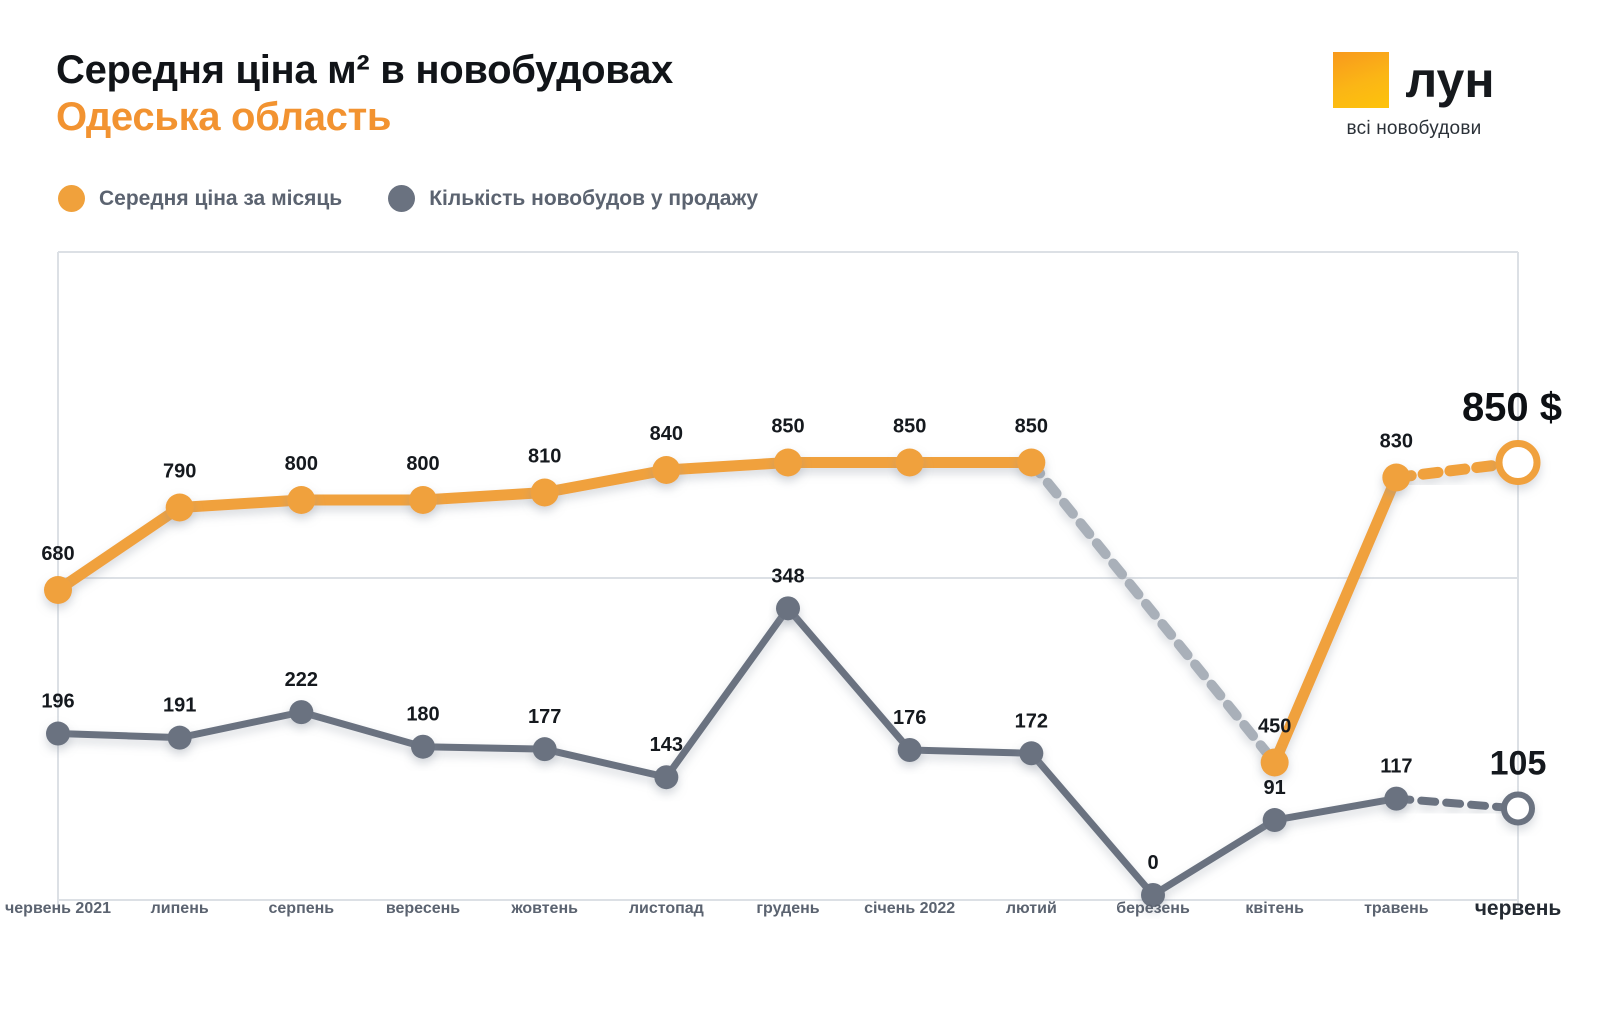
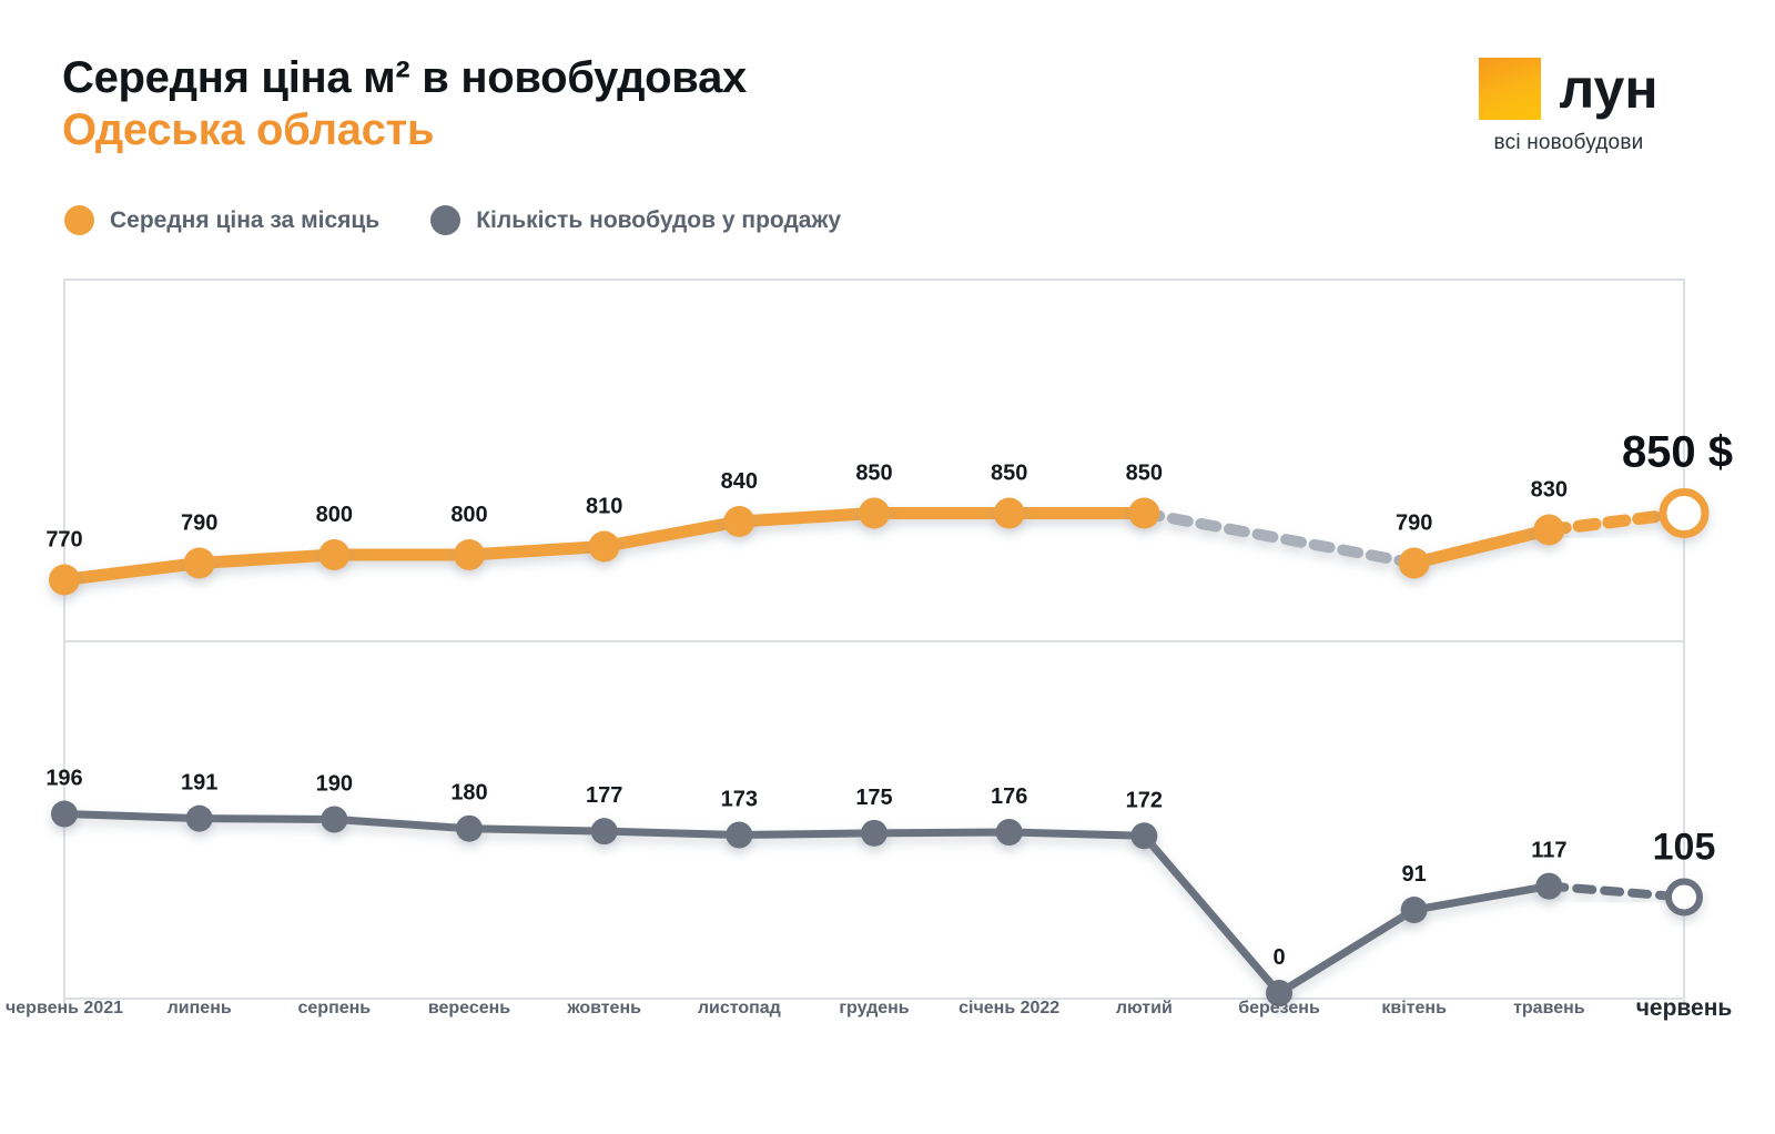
Середня ціна за місяць/червень 2021: 680 -> 770
Кількість новобудов у продажу/серпень: 222 -> 190
Кількість новобудов у продажу/листопад: 143 -> 173
Кількість новобудов у продажу/грудень: 348 -> 175
Середня ціна за місяць/квітень: 450 -> 790
